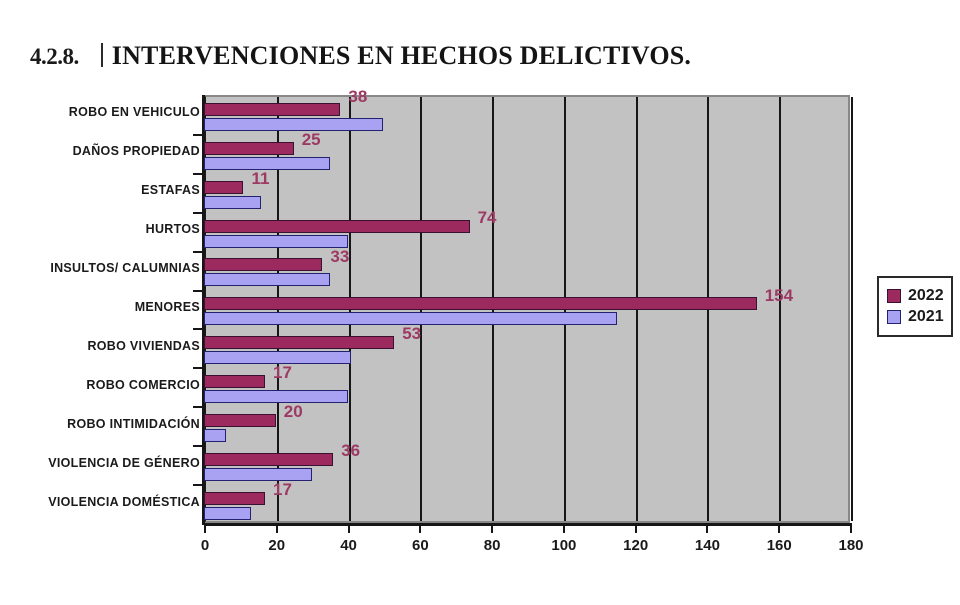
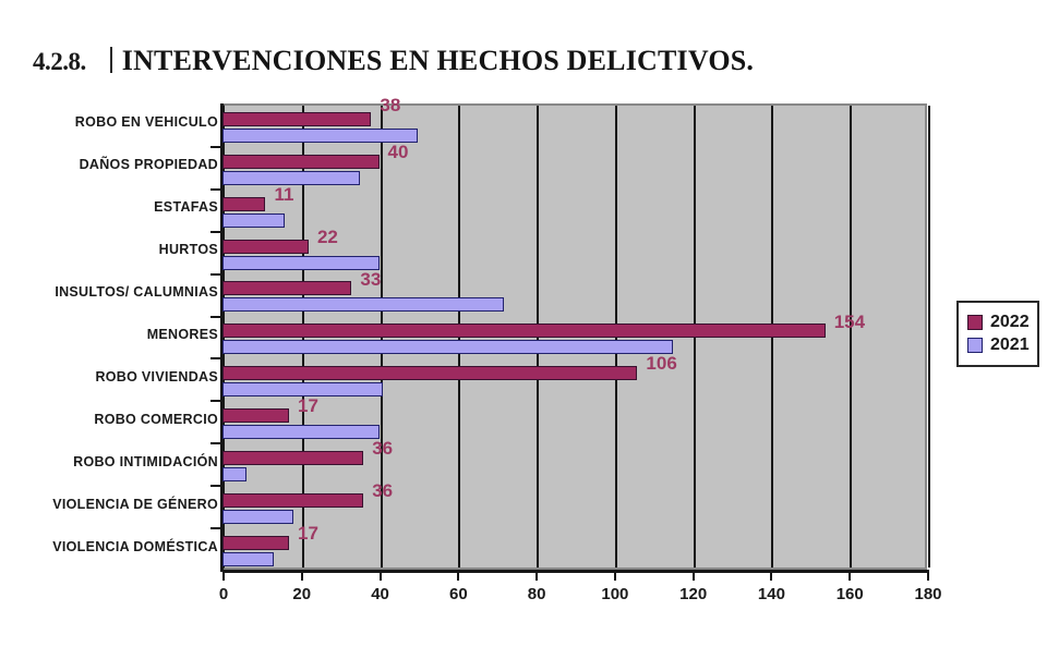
2022/DAÑOS PROPIEDAD: 25 -> 40
2022/HURTOS: 74 -> 22
2021/INSULTOS/ CALUMNIAS: 35 -> 72
2022/ROBO VIVIENDAS: 53 -> 106
2022/ROBO INTIMIDACIÓN: 20 -> 36
2021/VIOLENCIA DE GÉNERO: 30 -> 18
